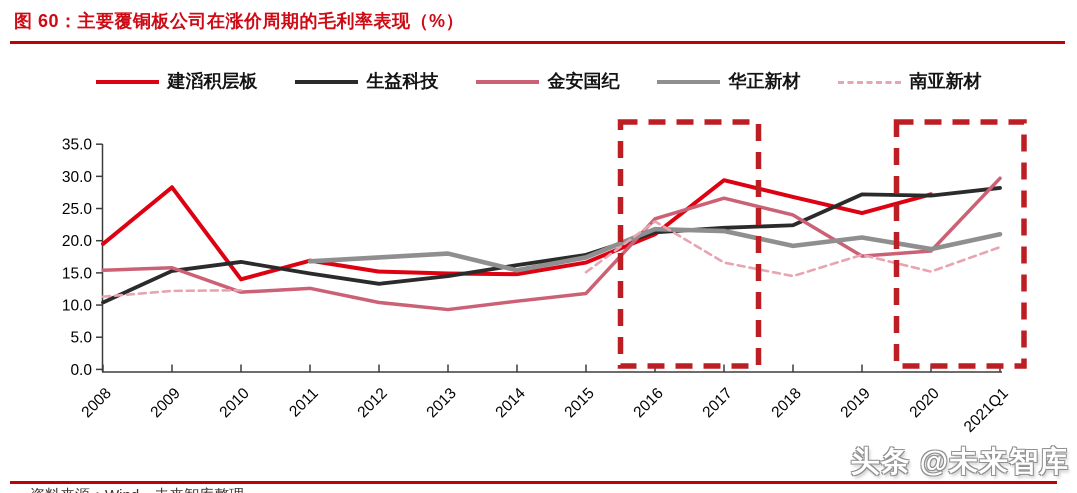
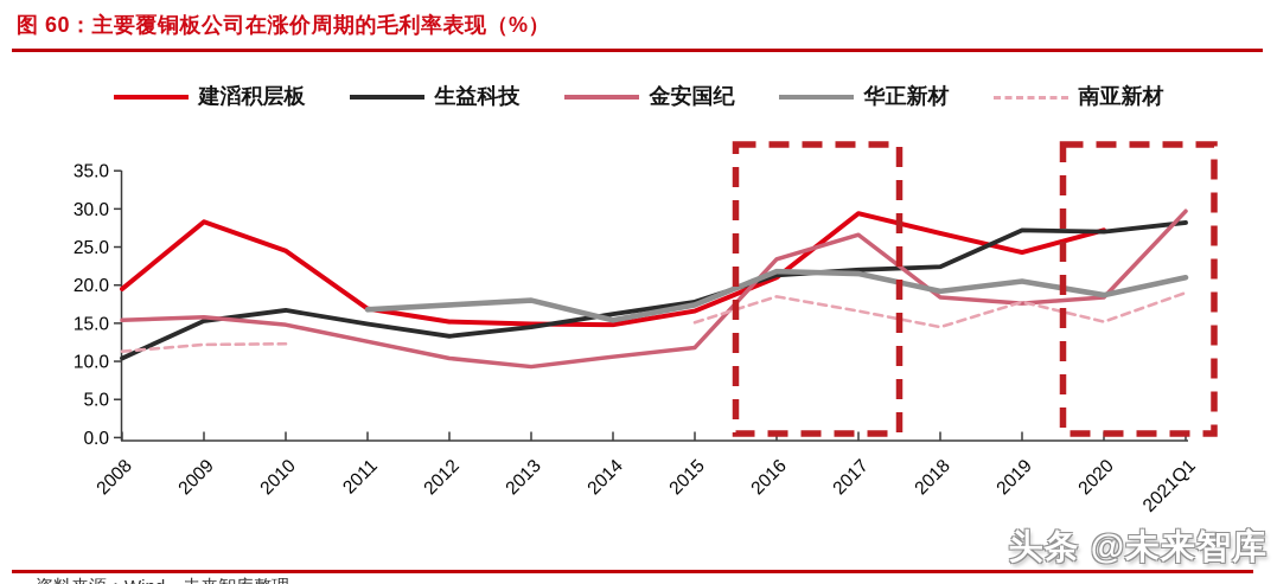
建滔积层板/2010: 14 -> 24
金安国纪/2010: 12 -> 15
南亚新材/2016: 23 -> 18
金安国纪/2018: 24 -> 18
